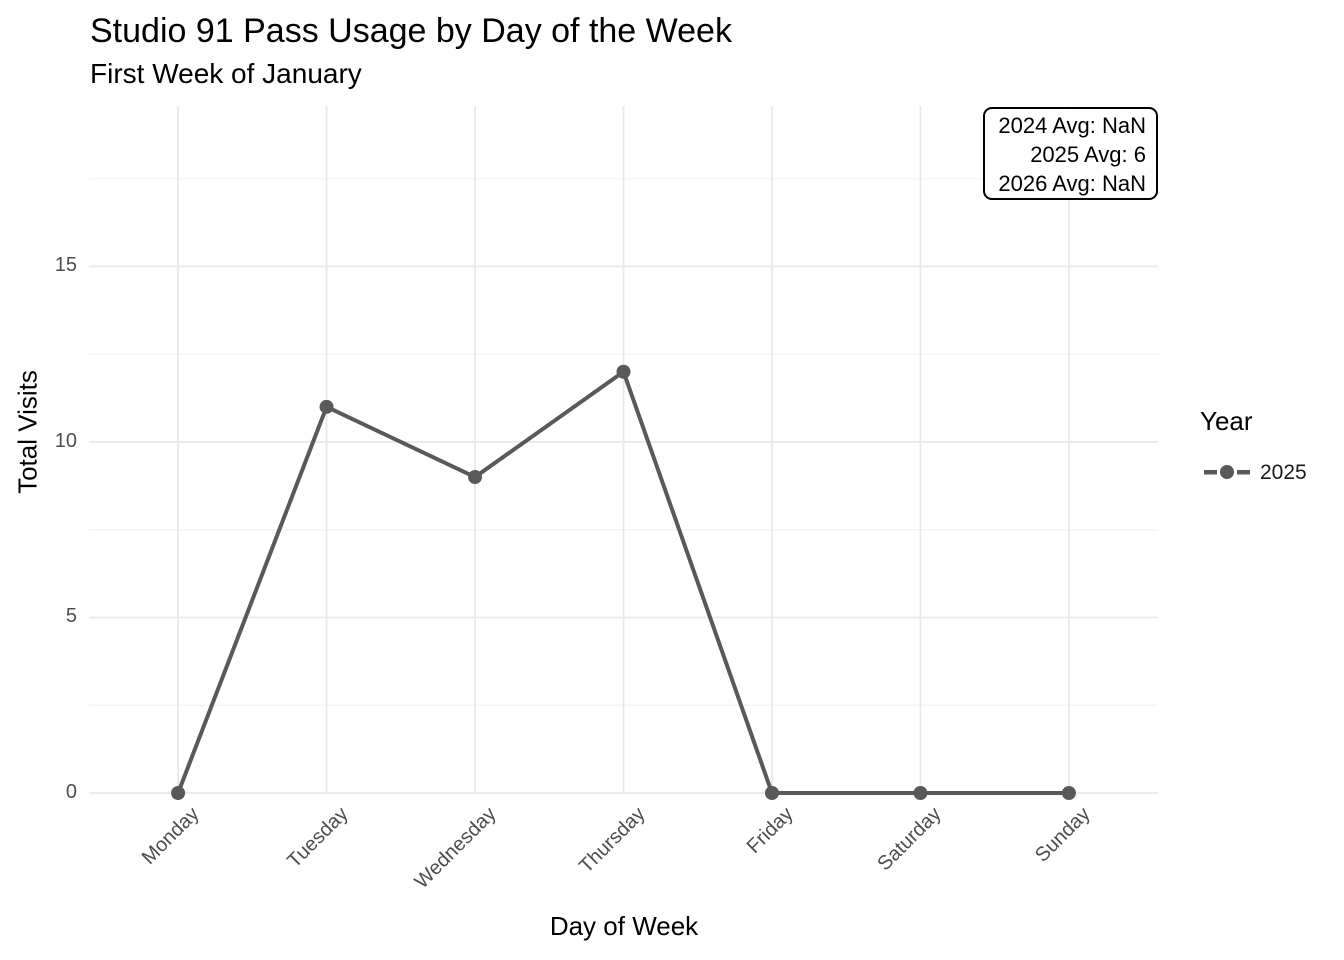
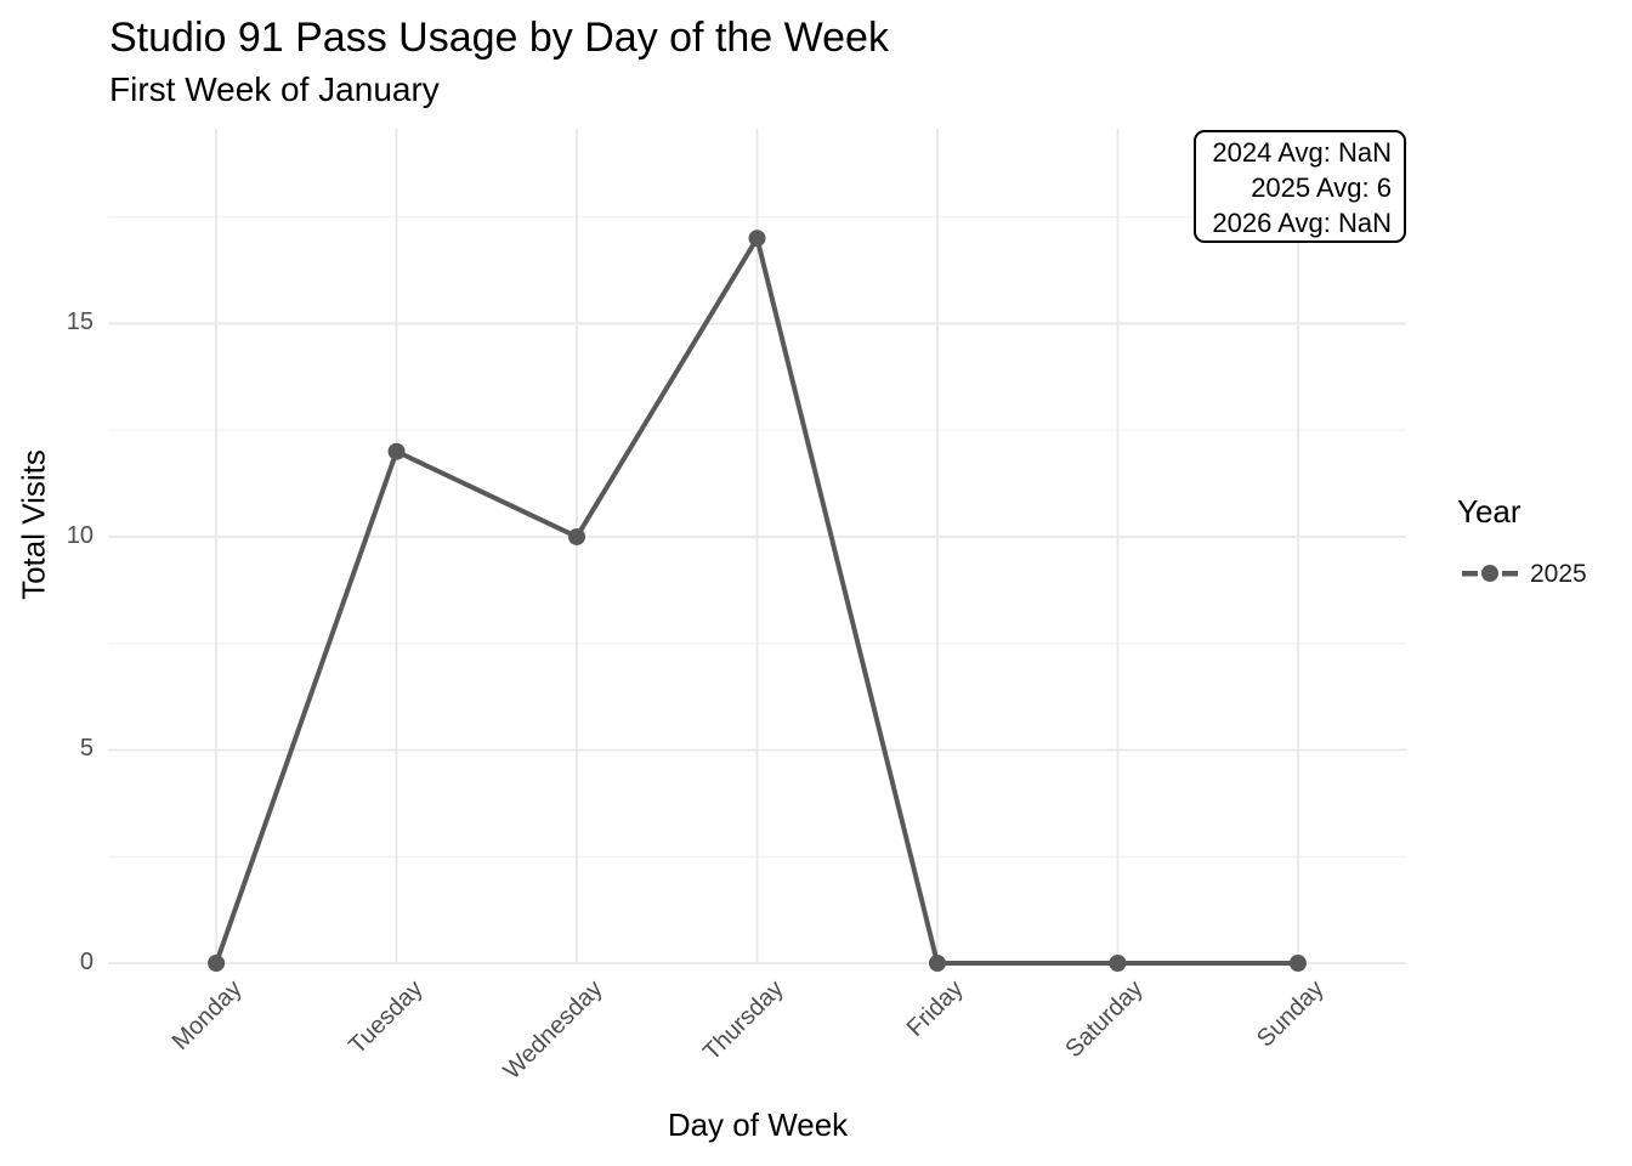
Tuesday: 11 -> 12
Wednesday: 9 -> 10
Thursday: 12 -> 17
